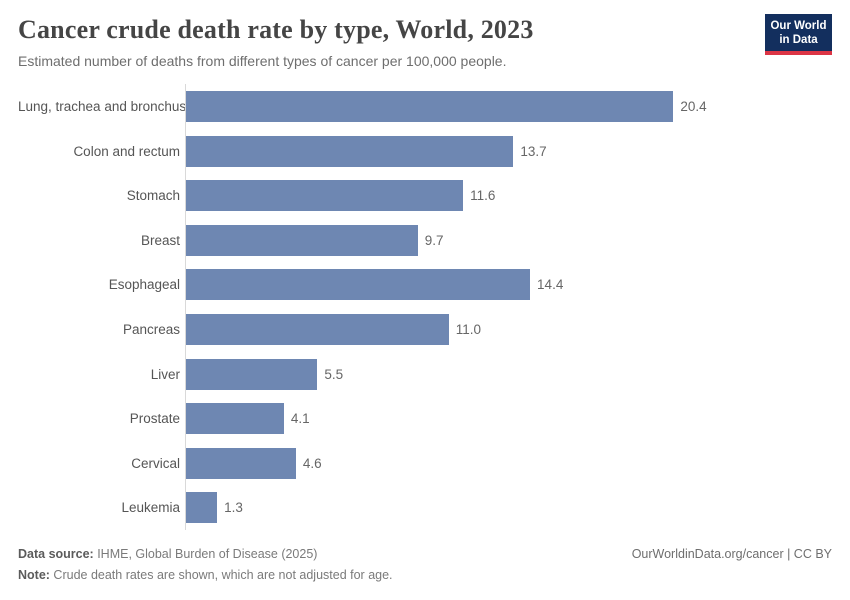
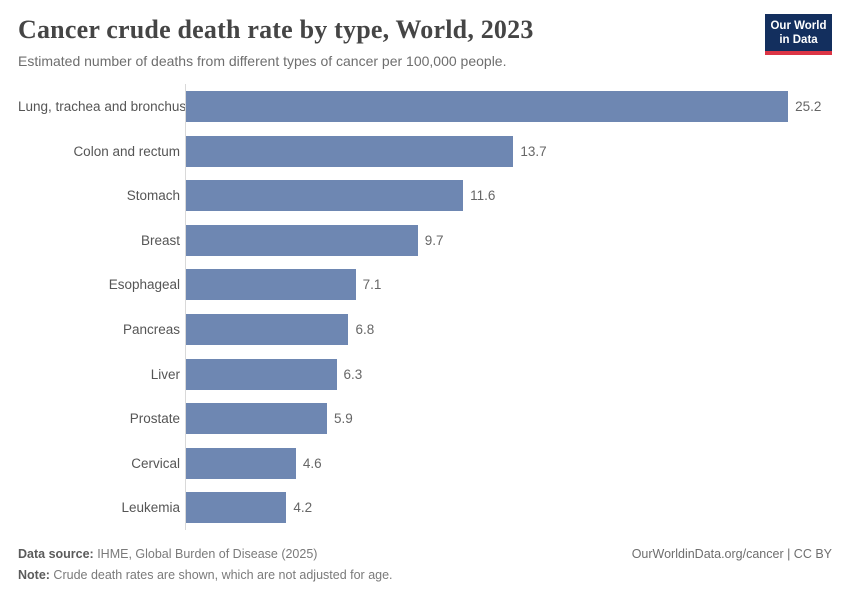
Lung, trachea and bronchus: 20.4 -> 25.2
Esophageal: 14.4 -> 7.1
Pancreas: 11.0 -> 6.8
Liver: 5.5 -> 6.3
Prostate: 4.1 -> 5.9
Leukemia: 1.3 -> 4.2
